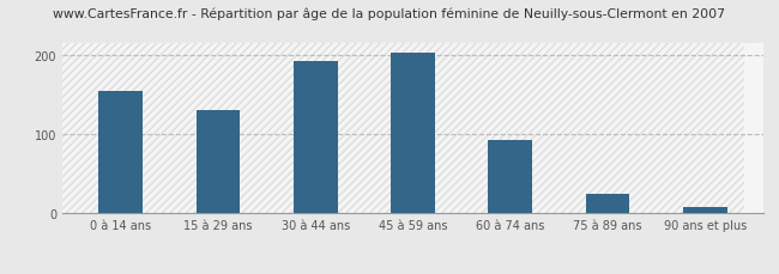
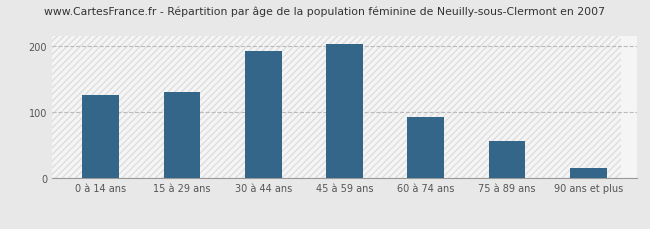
0 à 14 ans: 155 -> 126
75 à 89 ans: 25 -> 56
90 ans et plus: 8 -> 16
